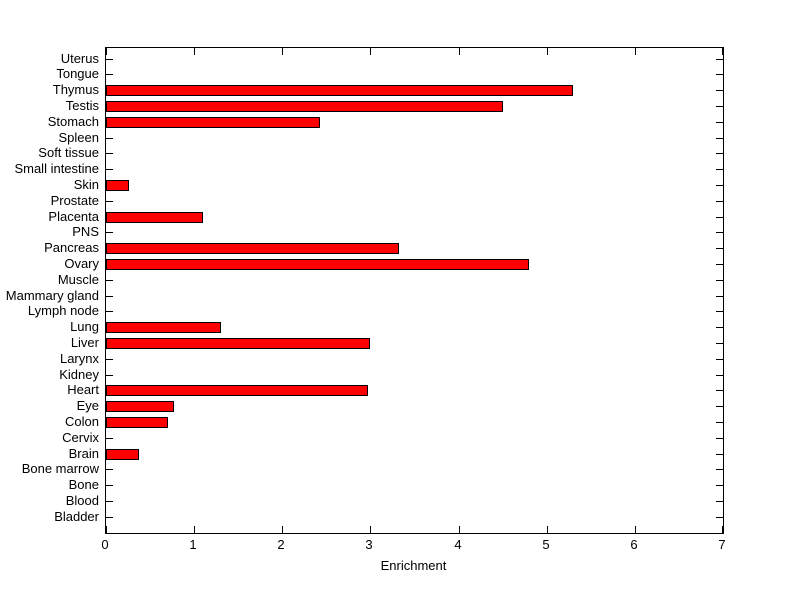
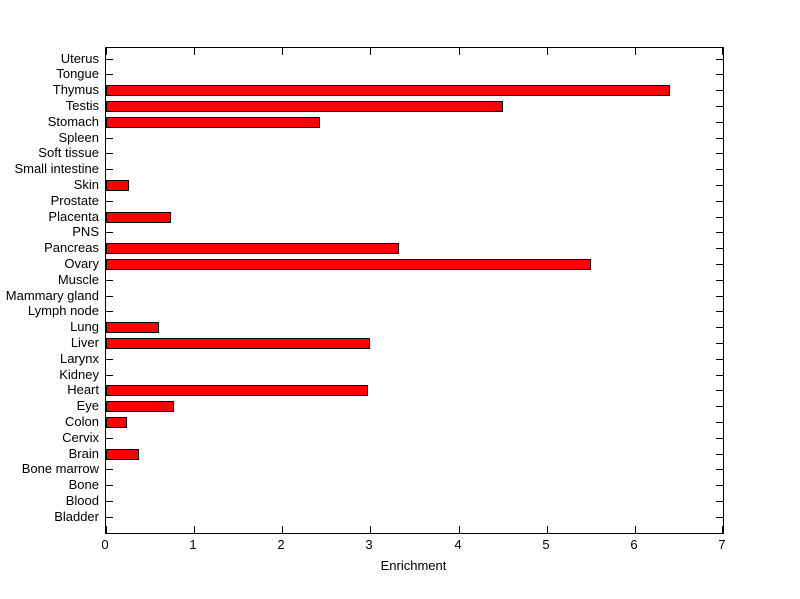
Thymus: 5.3 -> 6.4
Placenta: 1.1 -> 0.7
Ovary: 4.8 -> 5.5
Lung: 1.3 -> 0.6
Colon: 0.7 -> 0.2
